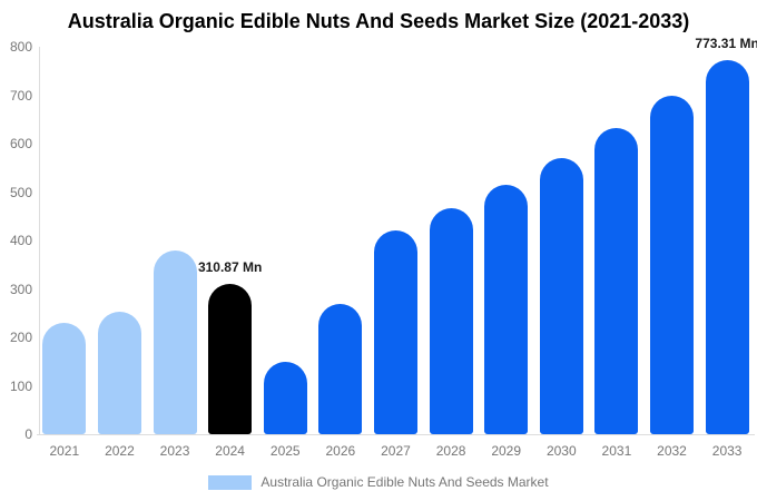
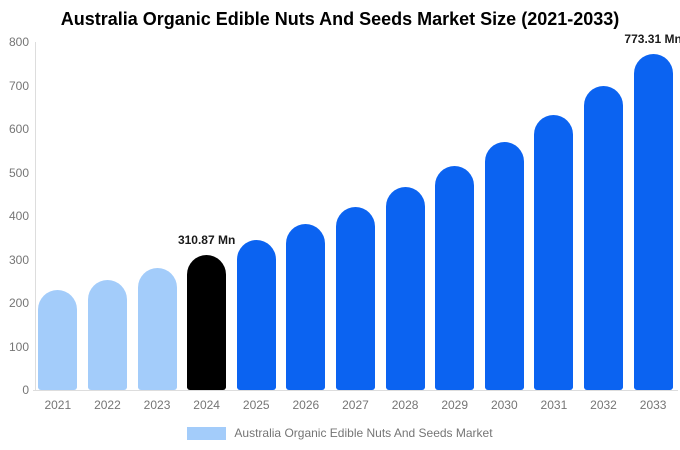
2023: 380 -> 280
2025: 150 -> 340
2026: 270 -> 380
